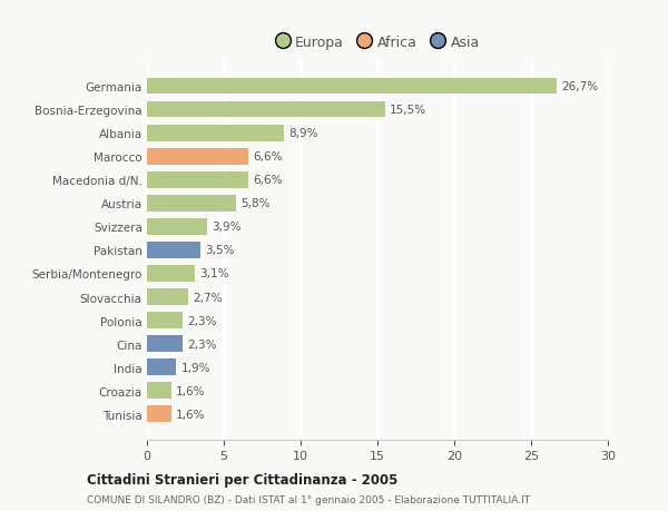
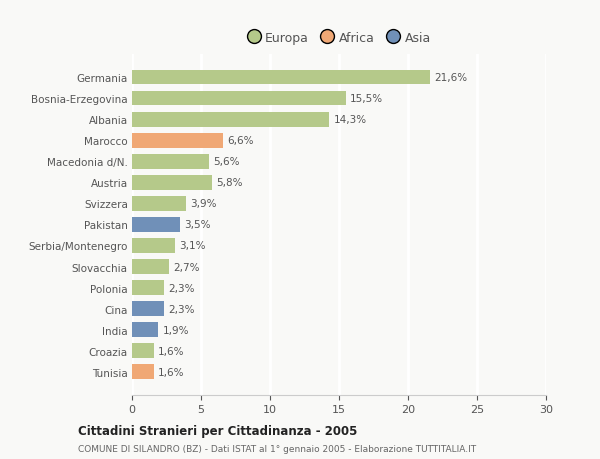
Germania: 26,7% -> 21,6%
Albania: 8,9% -> 14,3%
Macedonia d/N.: 6,6% -> 5,6%
